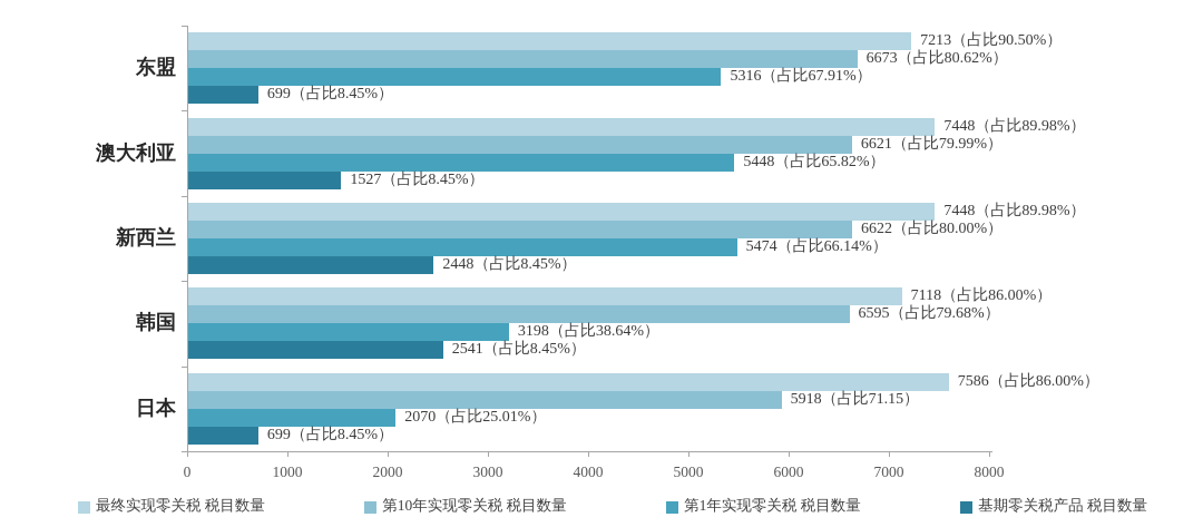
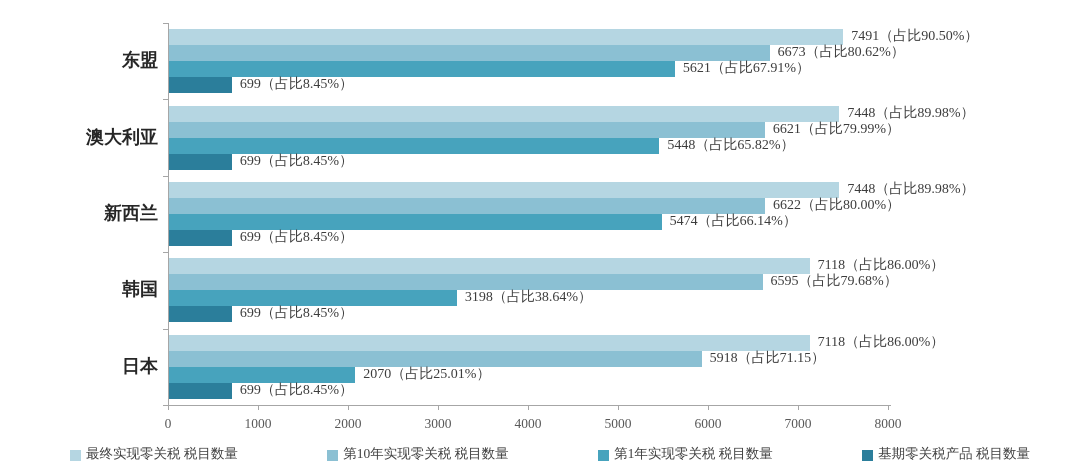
最终实现零关税 税目数量/东盟: 7213 -> 7491
第1年实现零关税 税目数量/东盟: 5316 -> 5621
基期零关税产品 税目数量/澳大利亚: 1527 -> 699
基期零关税产品 税目数量/新西兰: 2448 -> 699
基期零关税产品 税目数量/韩国: 2541 -> 699
最终实现零关税 税目数量/日本: 7586 -> 7118
